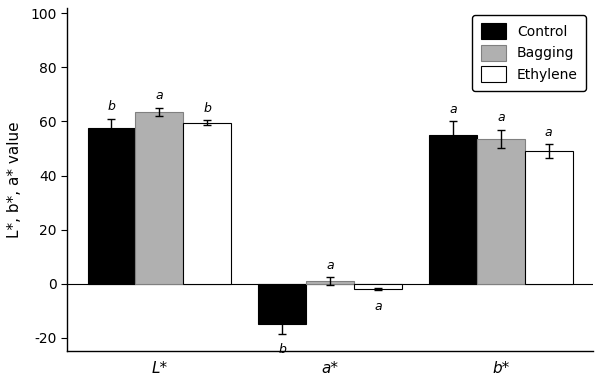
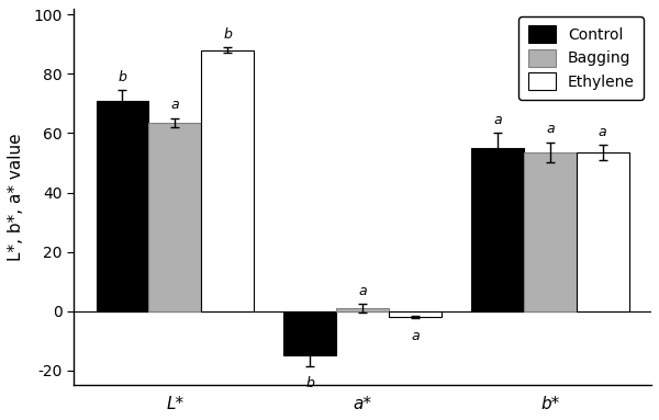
Control/L*: 57.5 -> 71.0
Ethylene/L*: 59.5 -> 88.0
Ethylene/b*: 49.0 -> 53.5
